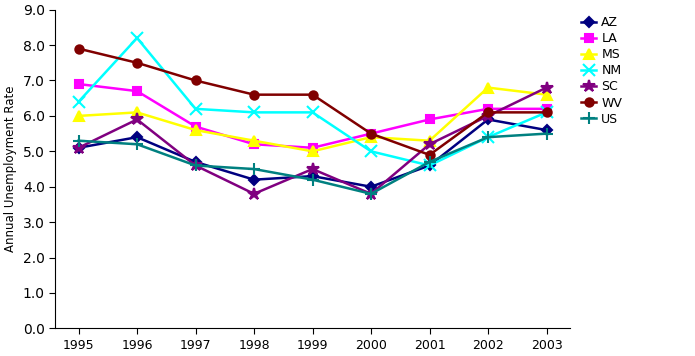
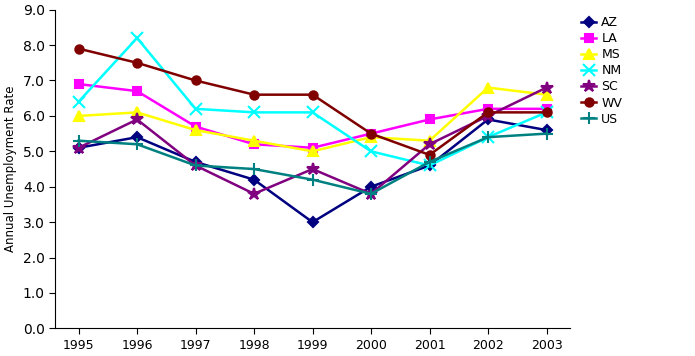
AZ/1999: 4.3 -> 3.0
